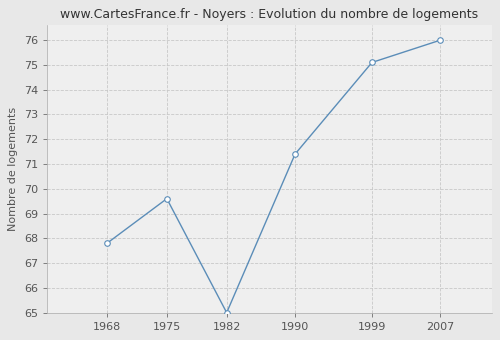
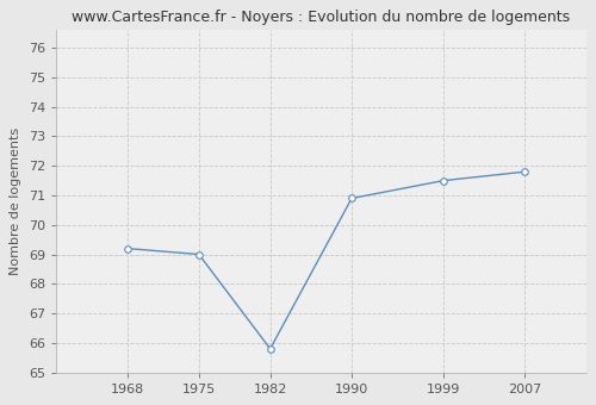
1968: 67.8 -> 69.2
1975: 69.6 -> 69.0
1982: 65.0 -> 65.8
1990: 71.4 -> 70.9
1999: 75.1 -> 71.5
2007: 76.0 -> 71.8
